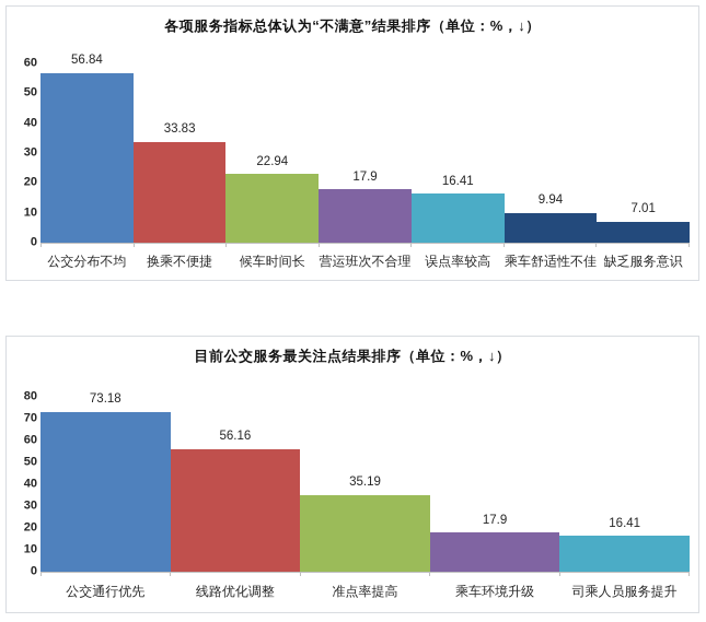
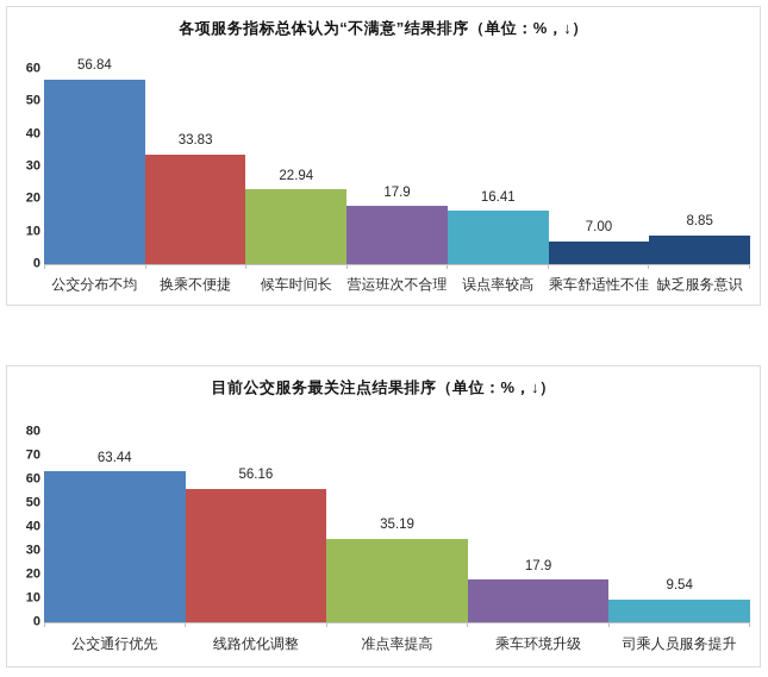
各项服务指标总体认为“不满意”结果排序（单位：%，↓）/乘车舒适性不佳: 9.94 -> 7.00
各项服务指标总体认为“不满意”结果排序（单位：%，↓）/缺乏服务意识: 7.01 -> 8.85
目前公交服务最关注点结果排序（单位：%，↓）/公交通行优先: 73.18 -> 63.44
目前公交服务最关注点结果排序（单位：%，↓）/司乘人员服务提升: 16.41 -> 9.54
